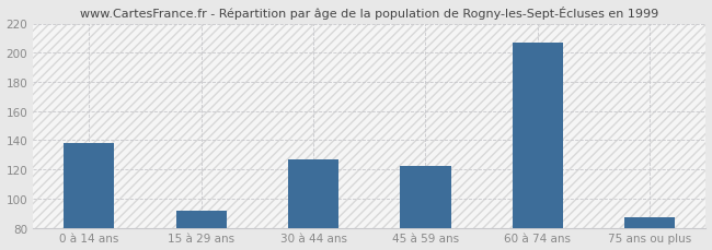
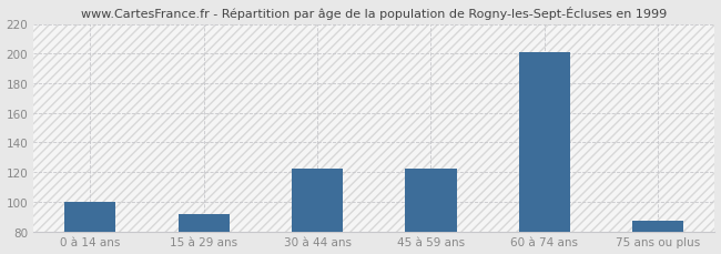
0 à 14 ans: 138 -> 100
30 à 44 ans: 127 -> 122
60 à 74 ans: 207 -> 201
